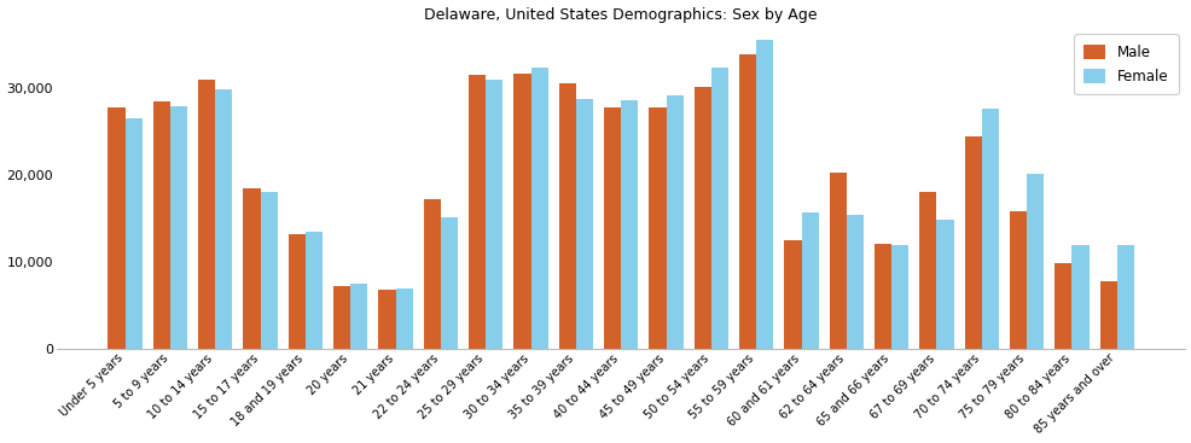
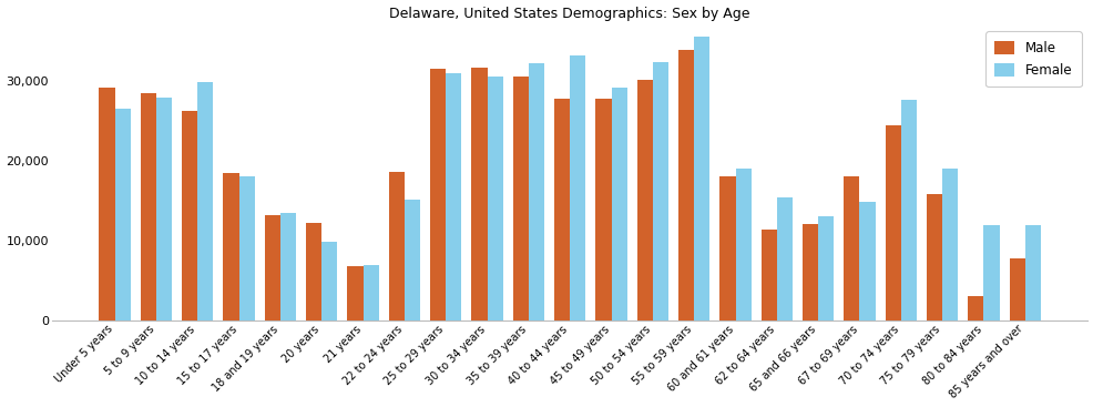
Male/Under 5 years: 27,700 -> 29,200
Male/10 to 14 years: 31,000 -> 26,200
Male/20 years: 7,200 -> 12,200
Female/20 years: 7,500 -> 9,800
Male/22 to 24 years: 17,200 -> 18,600
Female/30 to 34 years: 32,400 -> 30,600
Female/35 to 39 years: 28,700 -> 32,200
Female/40 to 44 years: 28,600 -> 33,200
Male/60 and 61 years: 12,500 -> 18,000
Female/60 and 61 years: 15,700 -> 19,000
Male/62 to 64 years: 20,200 -> 11,400
Female/65 and 66 years: 11,900 -> 13,000
Female/75 to 79 years: 20,100 -> 19,000
Male/80 to 84 years: 9,900 -> 3,000
